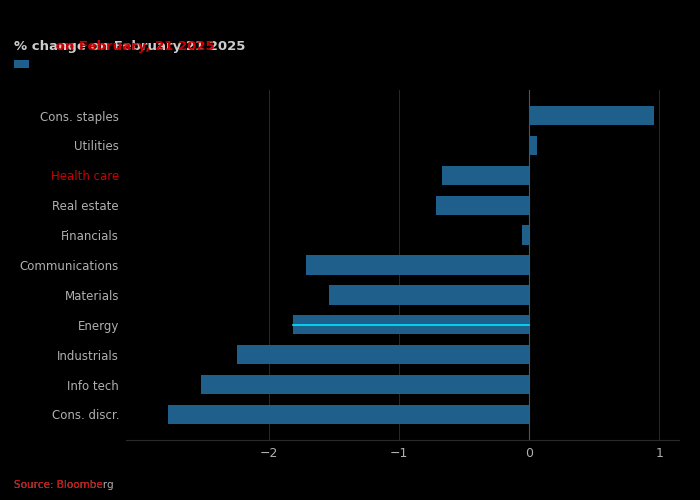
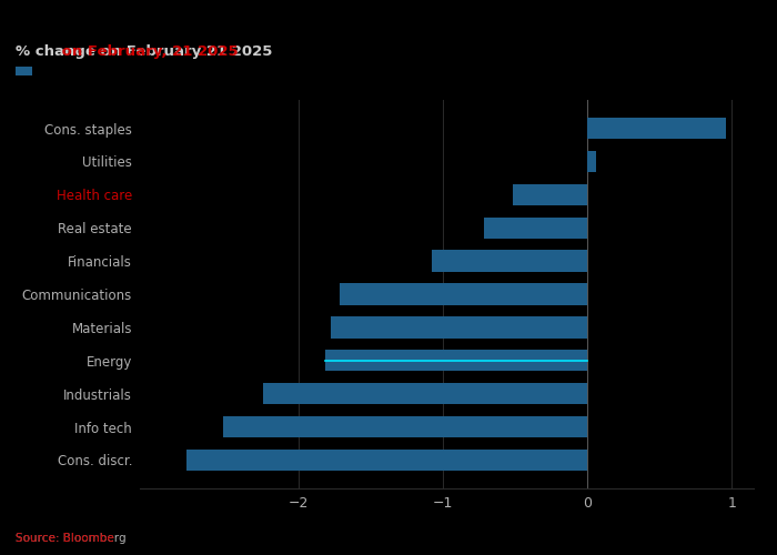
Health care: -0.67 -> -0.52
Financials: -0.06 -> -1.08
Materials: -1.54 -> -1.78
